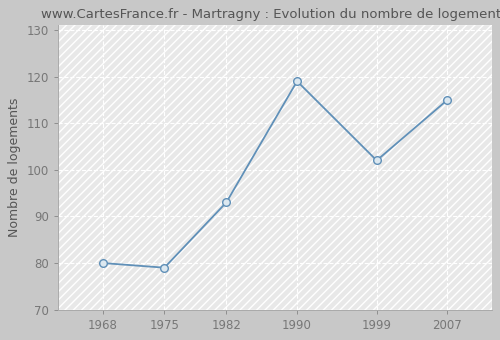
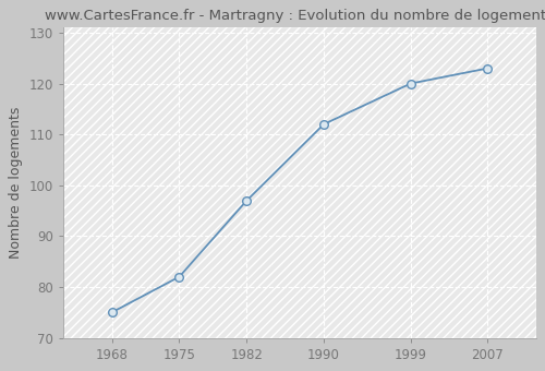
1968: 80 -> 75
1975: 79 -> 82
1982: 93 -> 97
1990: 119 -> 112
1999: 102 -> 120
2007: 115 -> 123
